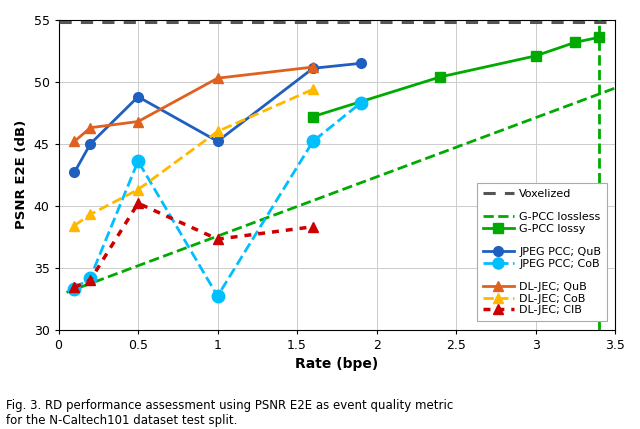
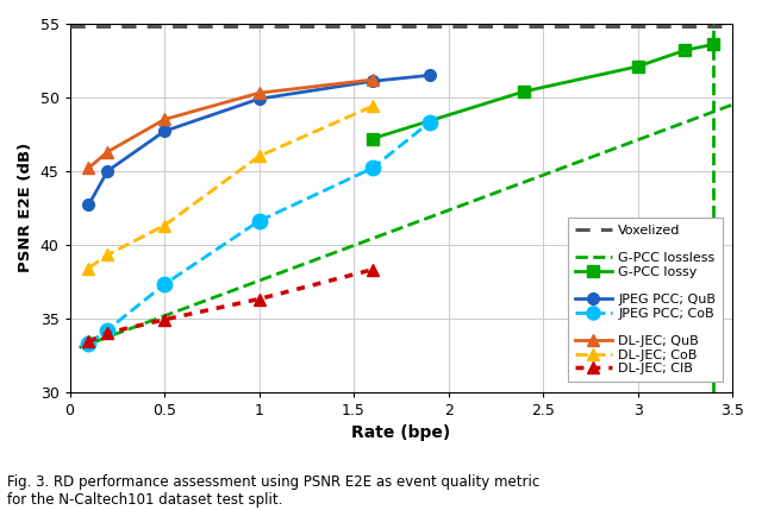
JPEG PCC; QuB/0.5: 48.8 -> 47.7
JPEG PCC; CoB/0.5: 43.6 -> 37.3
DL-JEC; QuB/0.5: 46.8 -> 48.5
DL-JEC; CIB/0.5: 40.2 -> 34.9
JPEG PCC; QuB/1: 45.2 -> 49.9
JPEG PCC; CoB/1: 32.7 -> 41.6
DL-JEC; CIB/1: 37.3 -> 36.3
